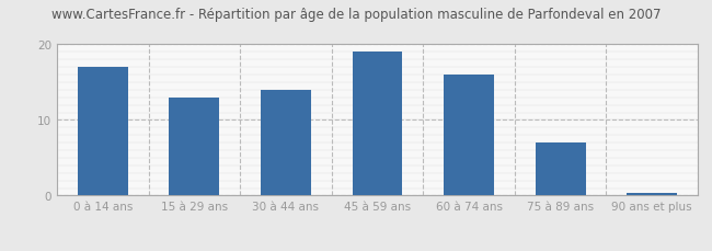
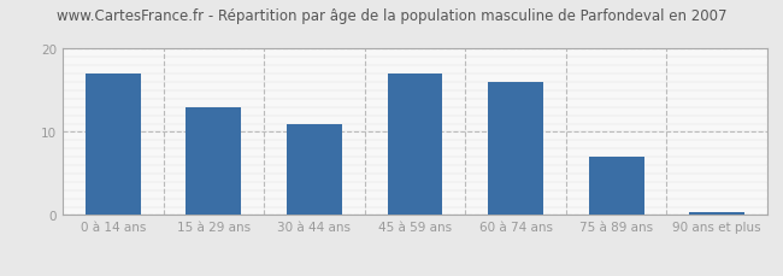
30 à 44 ans: 14.0 -> 11.0
45 à 59 ans: 19.0 -> 17.0
